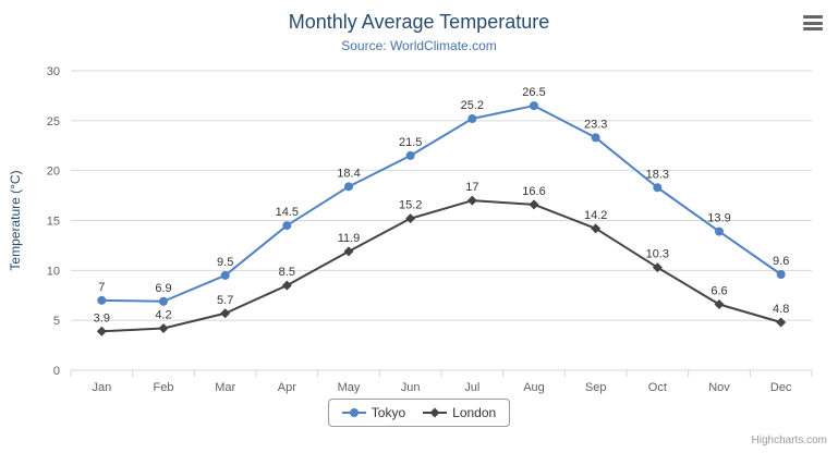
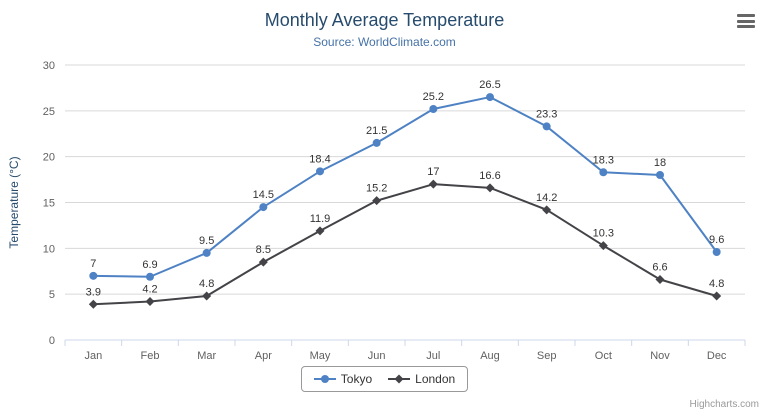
London/Mar: 5.7 -> 4.8
Tokyo/Nov: 13.9 -> 18
